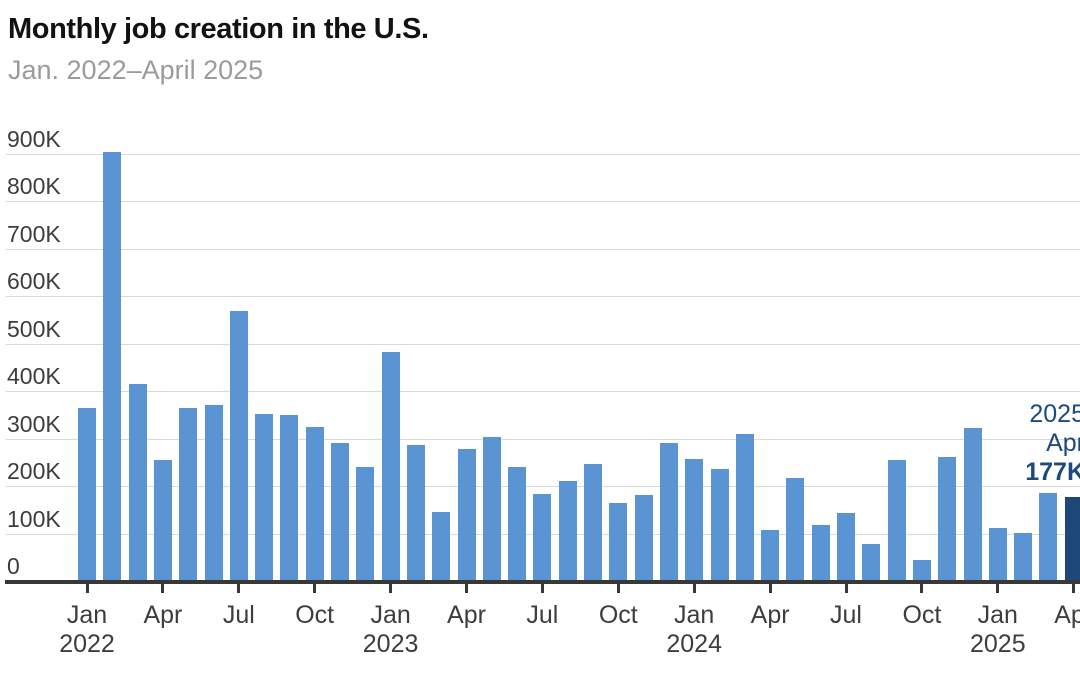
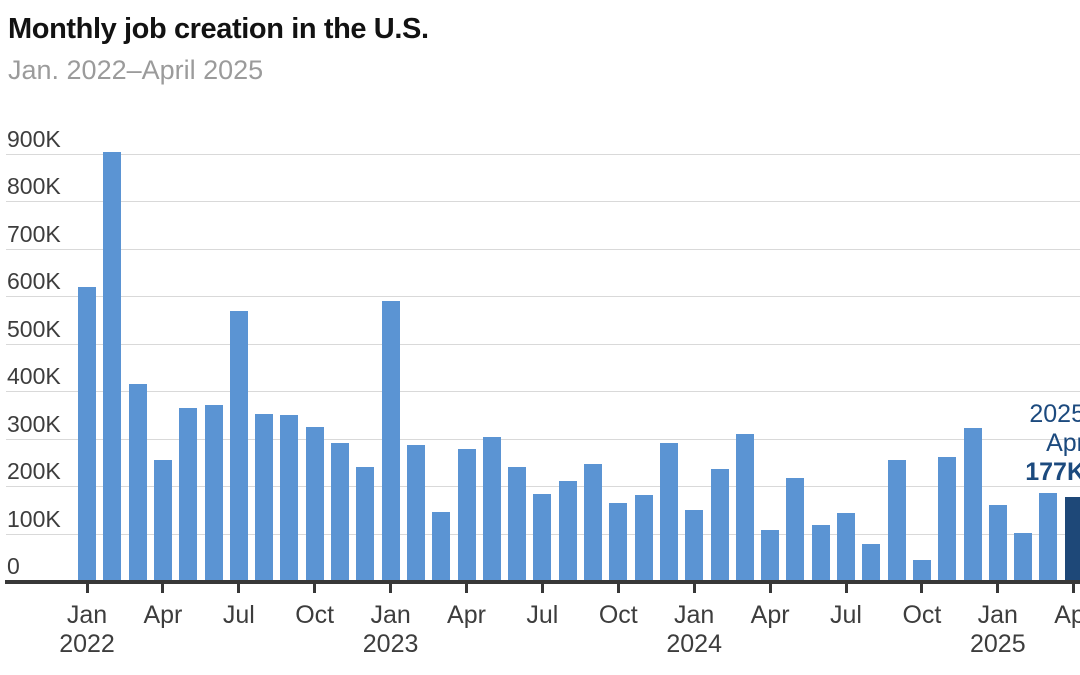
Jan 2022: 360K -> 620K
Jan 2023: 480K -> 590K
Jan 2024: 260K -> 150K
Jan 2025: 110K -> 160K
